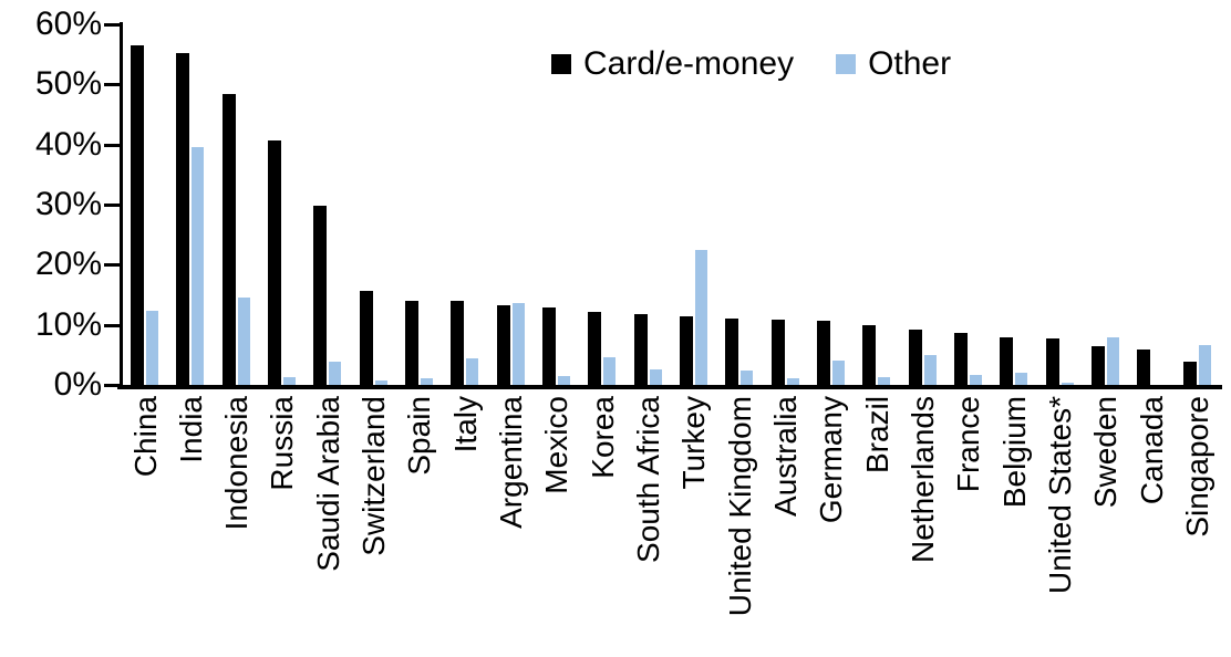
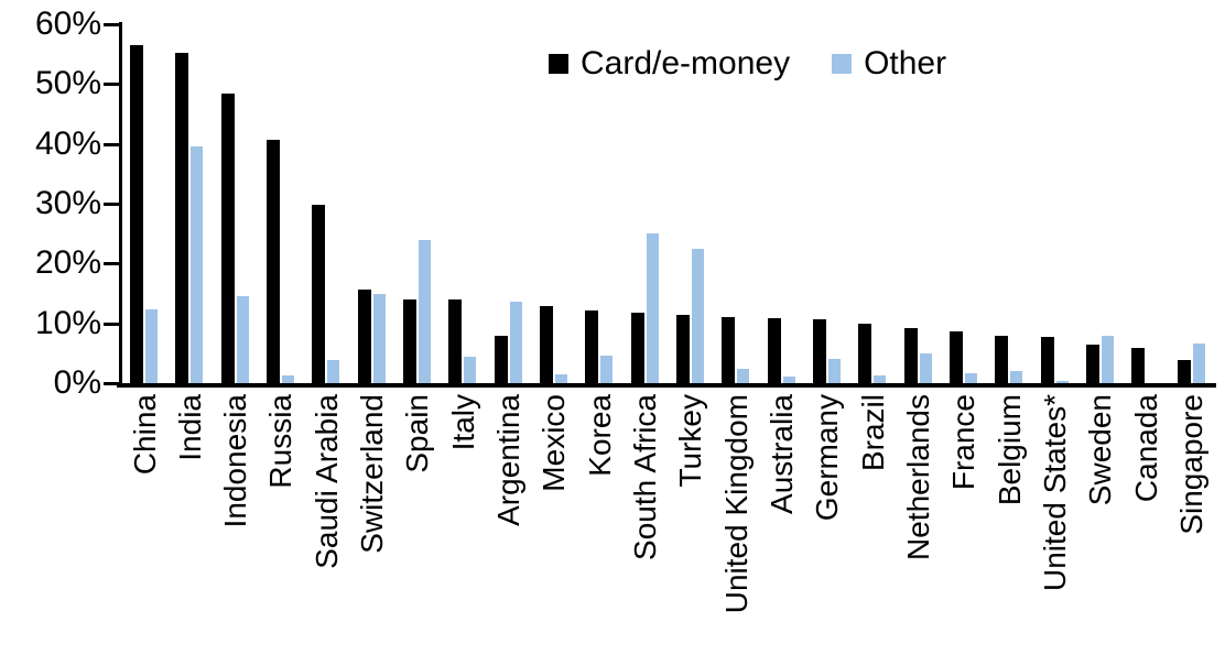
Other/Switzerland: 1% -> 15%
Other/Spain: 1% -> 24%
Card/e-money/Argentina: 13% -> 8%
Other/South Africa: 2% -> 25%
